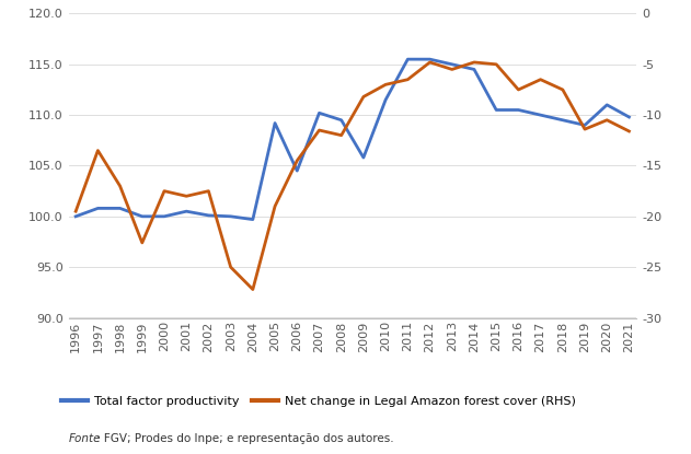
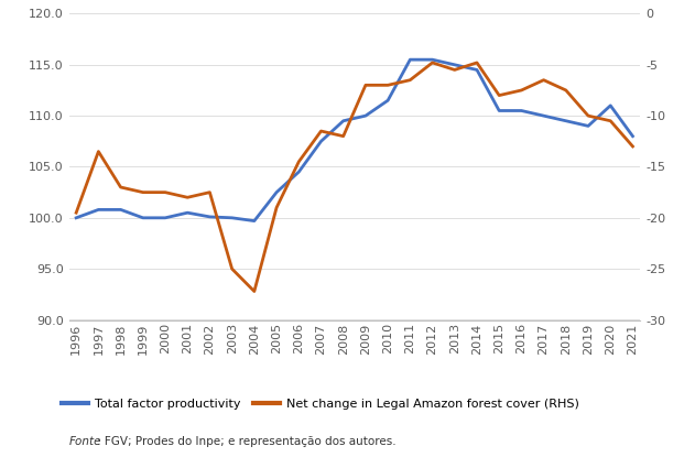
Net change in Legal Amazon forest cover (RHS)/1999: -22.6 -> -17.5
Total factor productivity/2005: 109.2 -> 102.5
Total factor productivity/2007: 110.2 -> 107.5
Total factor productivity/2009: 105.8 -> 110.0
Net change in Legal Amazon forest cover (RHS)/2009: -8.2 -> -7.0
Net change in Legal Amazon forest cover (RHS)/2015: -5.0 -> -8.0
Net change in Legal Amazon forest cover (RHS)/2019: -11.4 -> -10.0
Total factor productivity/2021: 109.8 -> 108.0
Net change in Legal Amazon forest cover (RHS)/2021: -11.6 -> -13.0
